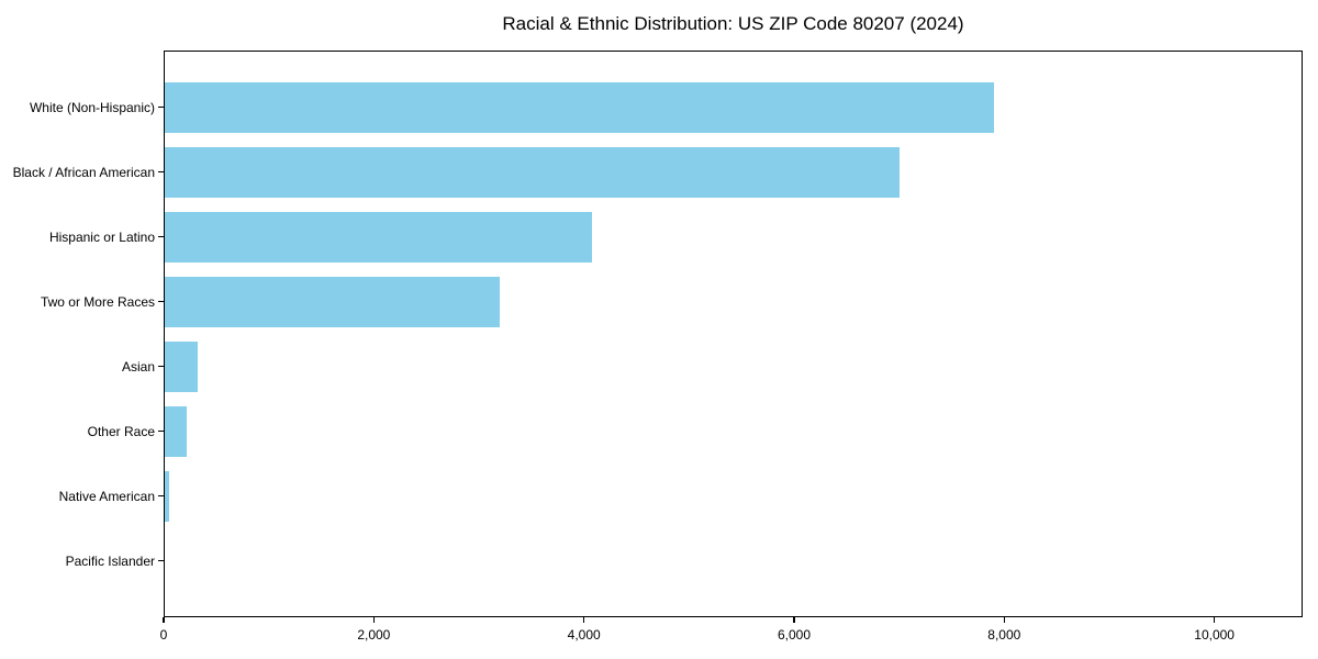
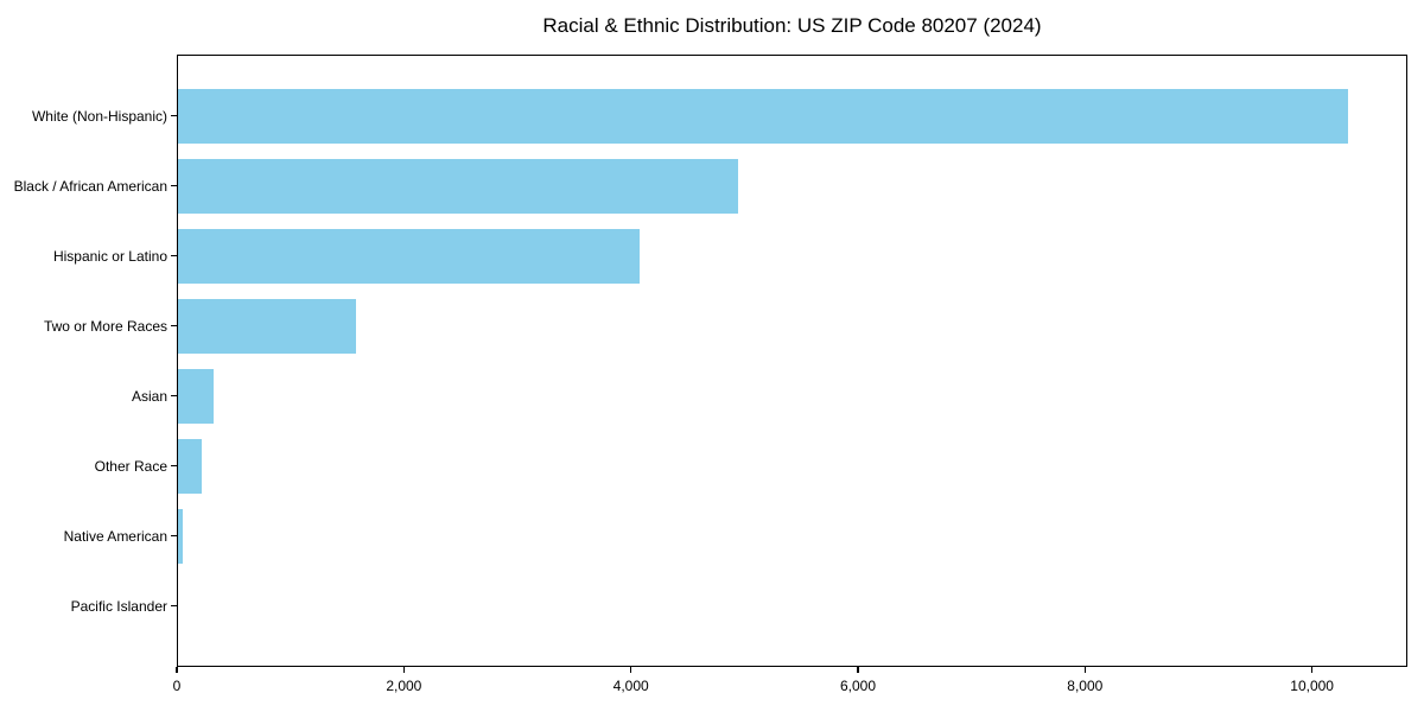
White (Non-Hispanic): 7900 -> 10300
Black / African American: 7000 -> 4900
Two or More Races: 3200 -> 1600
